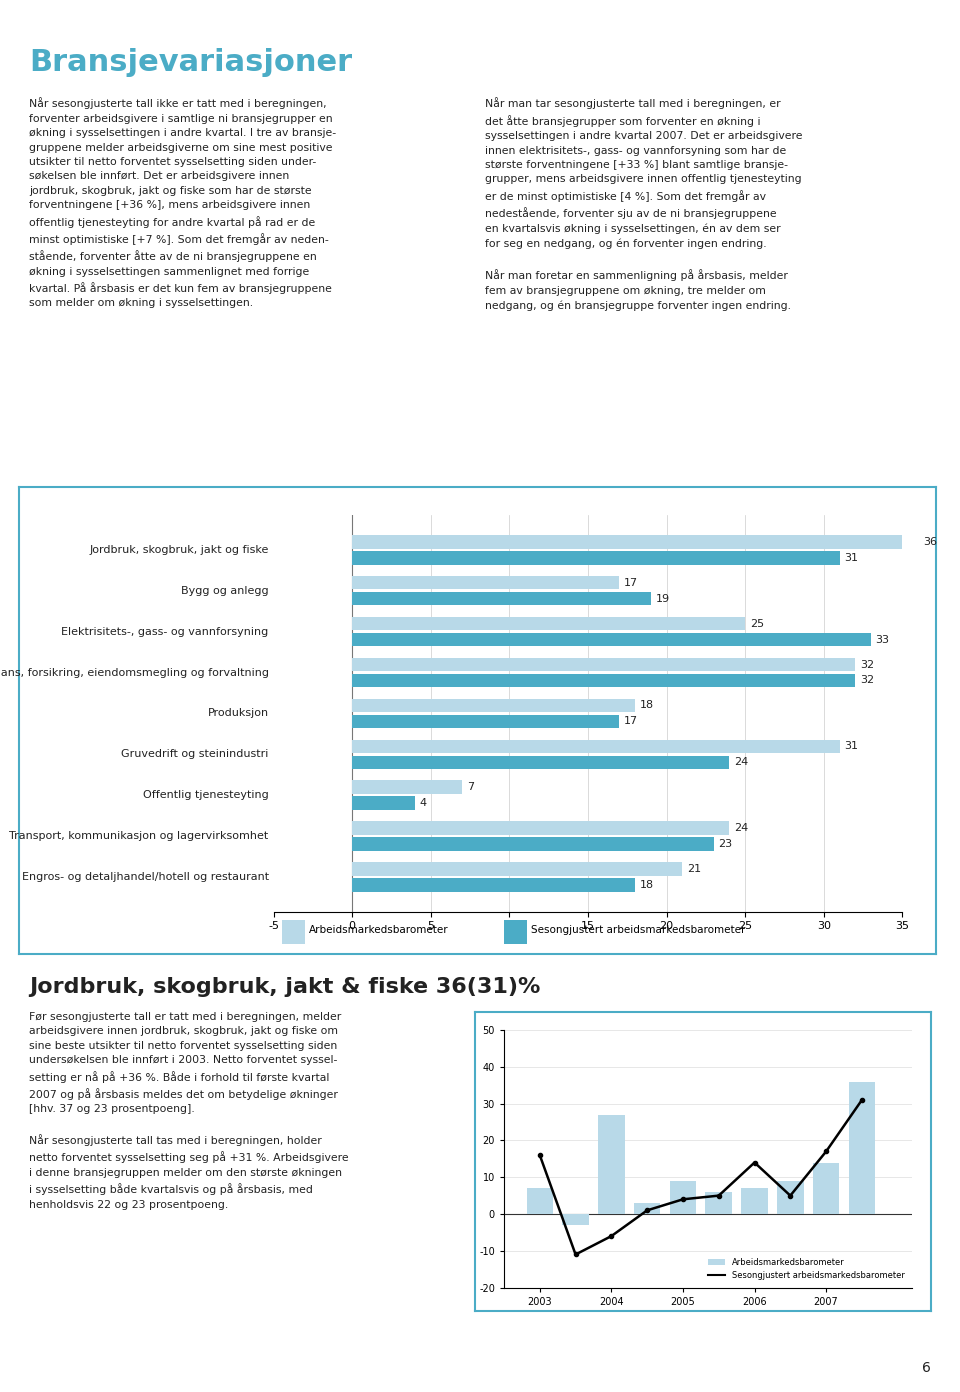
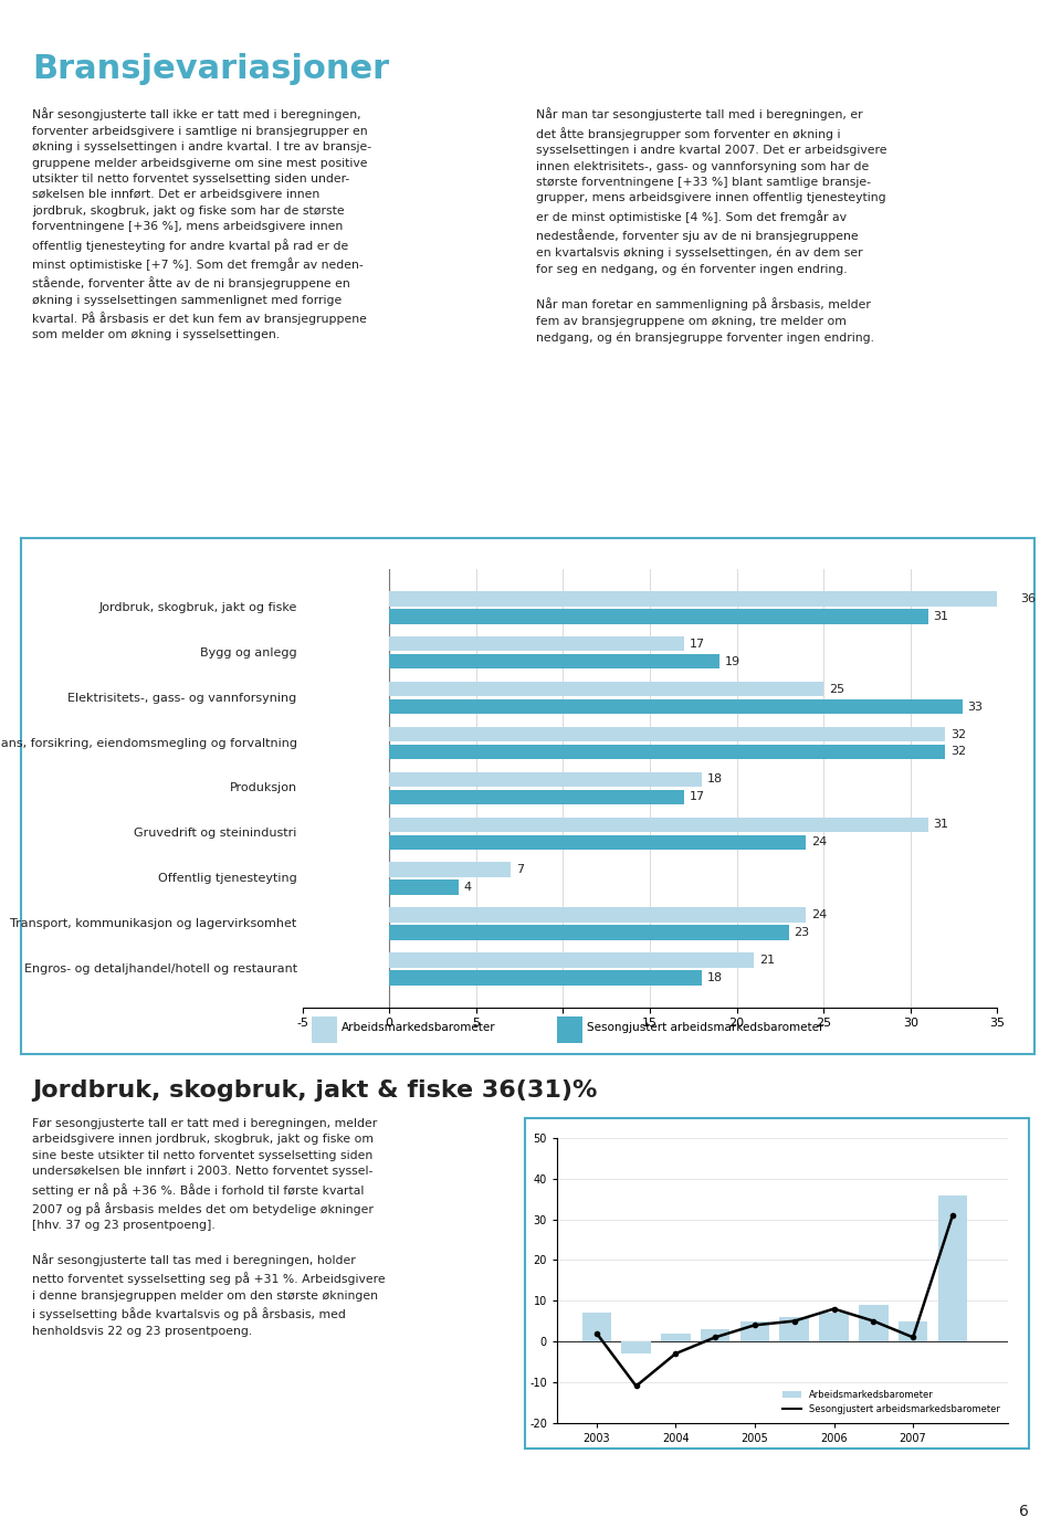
Sesongjustert arbeidsmarkedsbarometer/2003: 16 -> 2
Arbeidsmarkedsbarometer/2004: 27 -> 2
Sesongjustert arbeidsmarkedsbarometer/2004: -6 -> -3
Arbeidsmarkedsbarometer/2005: 9 -> 5
Sesongjustert arbeidsmarkedsbarometer/2006: 14 -> 8
Arbeidsmarkedsbarometer/2007: 14 -> 5
Sesongjustert arbeidsmarkedsbarometer/2007: 17 -> 1
